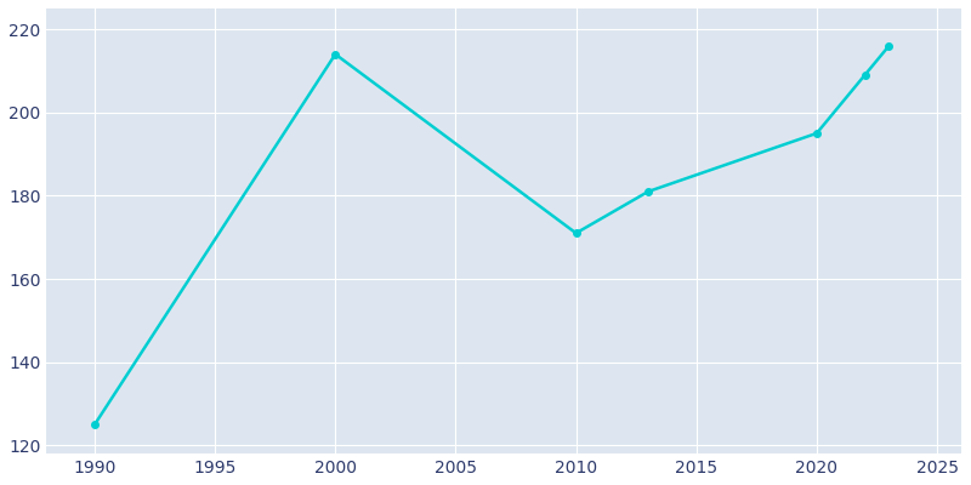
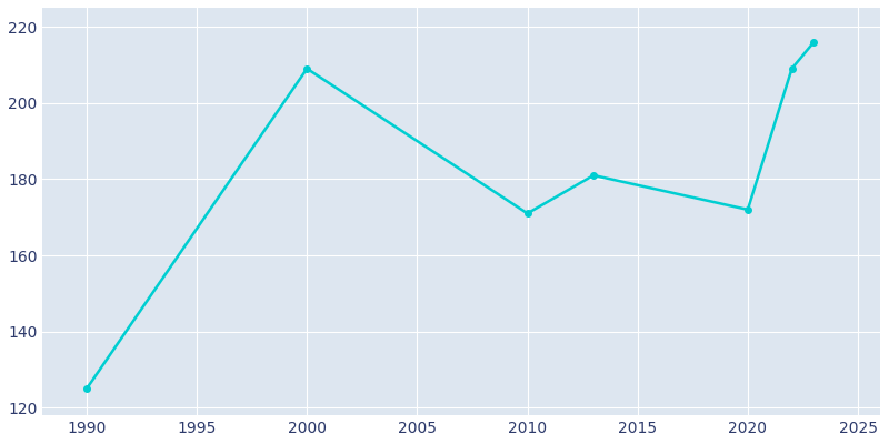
2000: 214 -> 209
2020: 195 -> 172
